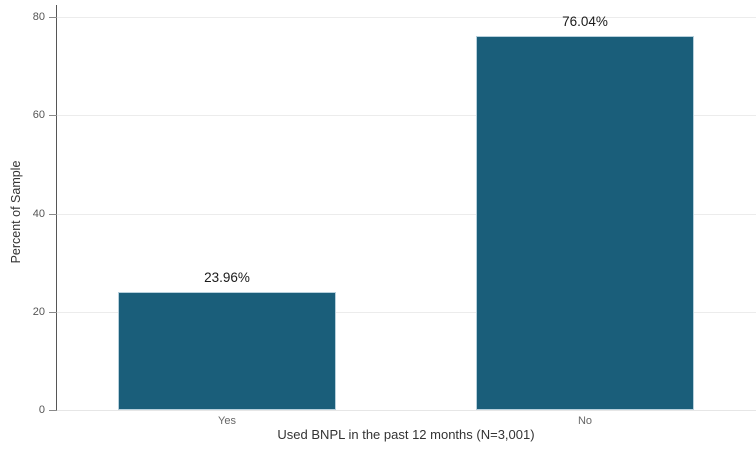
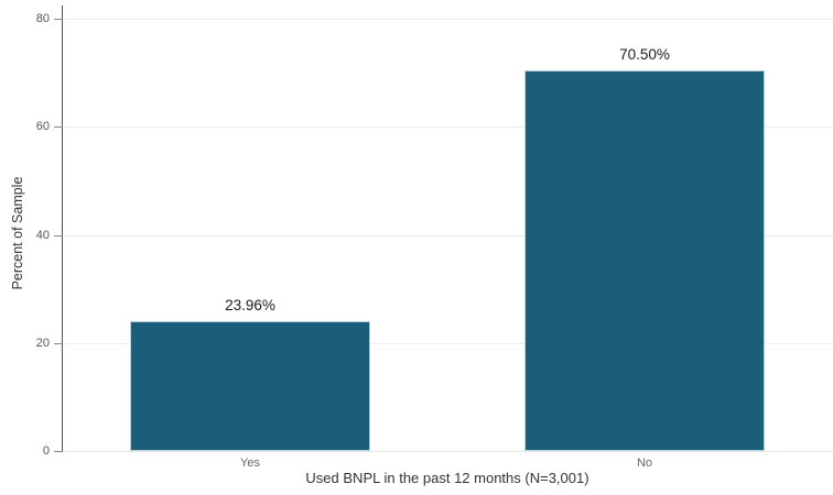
No: 76.04% -> 70.50%
